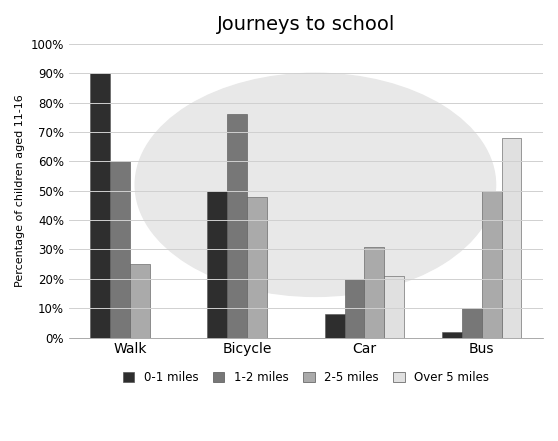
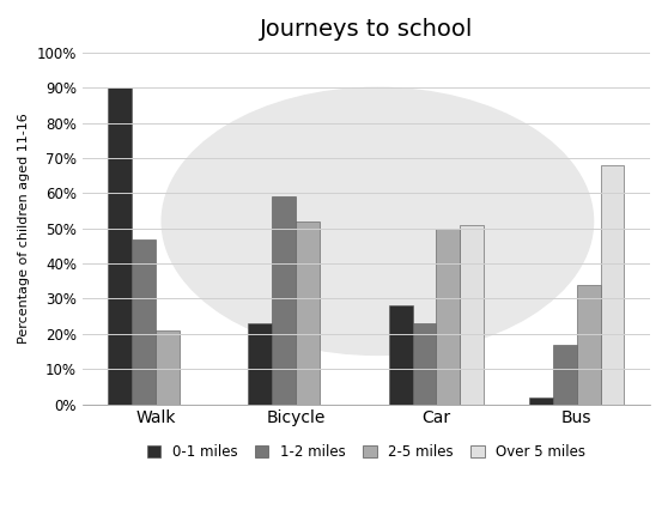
1-2 miles/Walk: 60% -> 47%
2-5 miles/Walk: 25% -> 21%
0-1 miles/Bicycle: 50% -> 23%
1-2 miles/Bicycle: 76% -> 59%
2-5 miles/Bicycle: 48% -> 52%
0-1 miles/Car: 8% -> 28%
1-2 miles/Car: 20% -> 23%
2-5 miles/Car: 31% -> 50%
Over 5 miles/Car: 21% -> 51%
1-2 miles/Bus: 10% -> 17%
2-5 miles/Bus: 50% -> 34%
